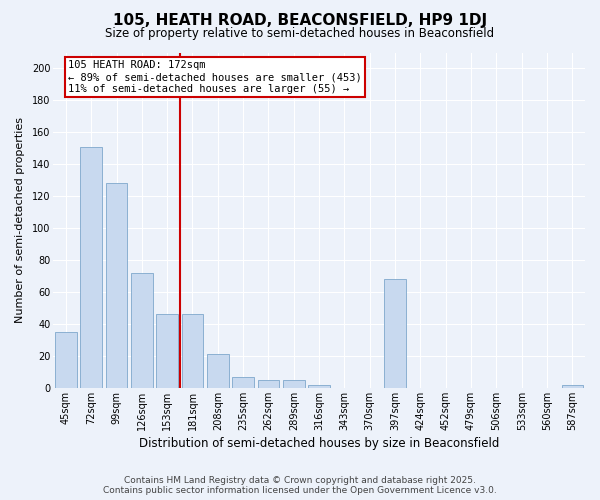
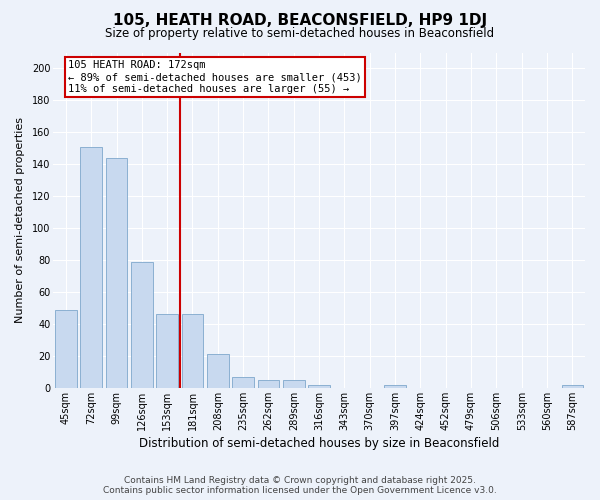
45sqm: 35 -> 49
99sqm: 128 -> 144
126sqm: 72 -> 79
397sqm: 68 -> 2
